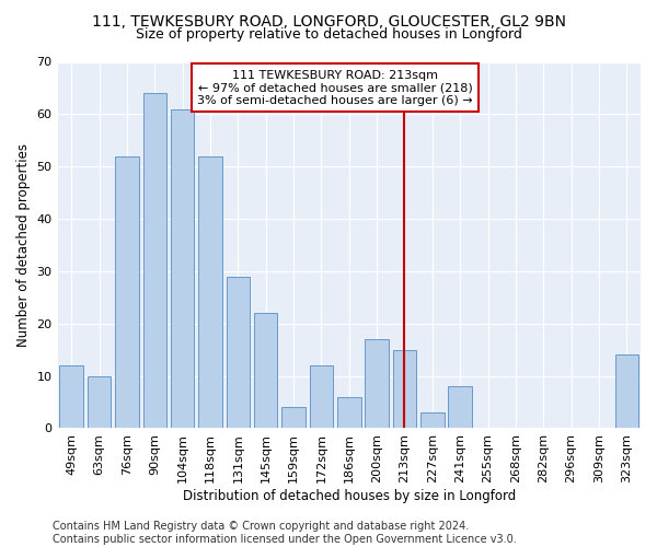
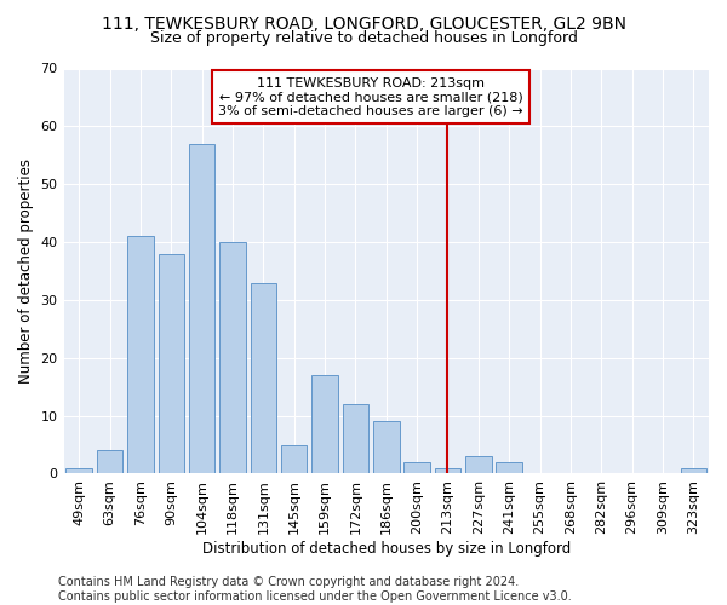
49sqm: 12 -> 1
63sqm: 10 -> 4
76sqm: 52 -> 41
90sqm: 64 -> 38
104sqm: 61 -> 57
118sqm: 52 -> 40
131sqm: 29 -> 33
145sqm: 22 -> 5
159sqm: 4 -> 17
186sqm: 6 -> 9
200sqm: 17 -> 2
213sqm: 15 -> 1
241sqm: 8 -> 2
323sqm: 14 -> 1
